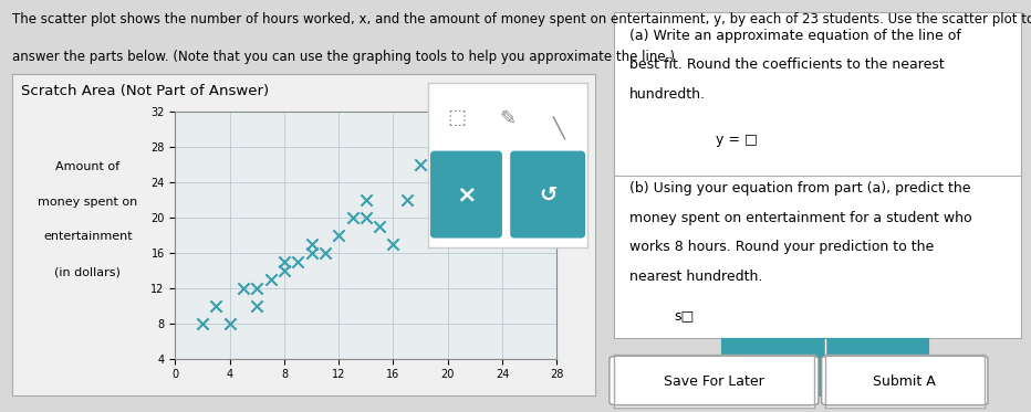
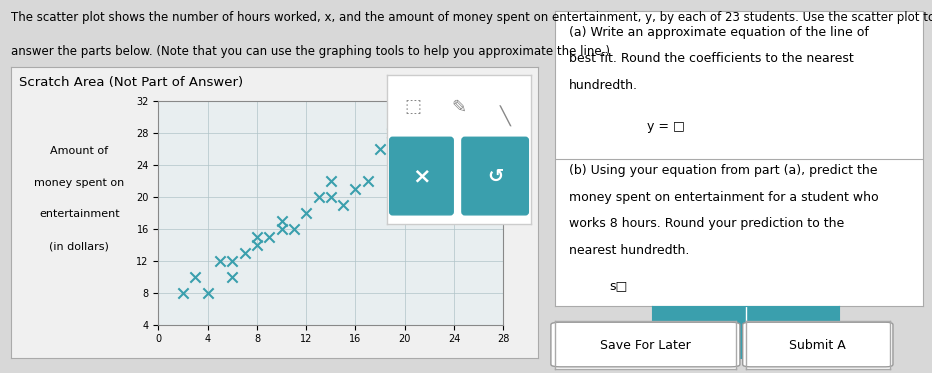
16: 17 -> 21
